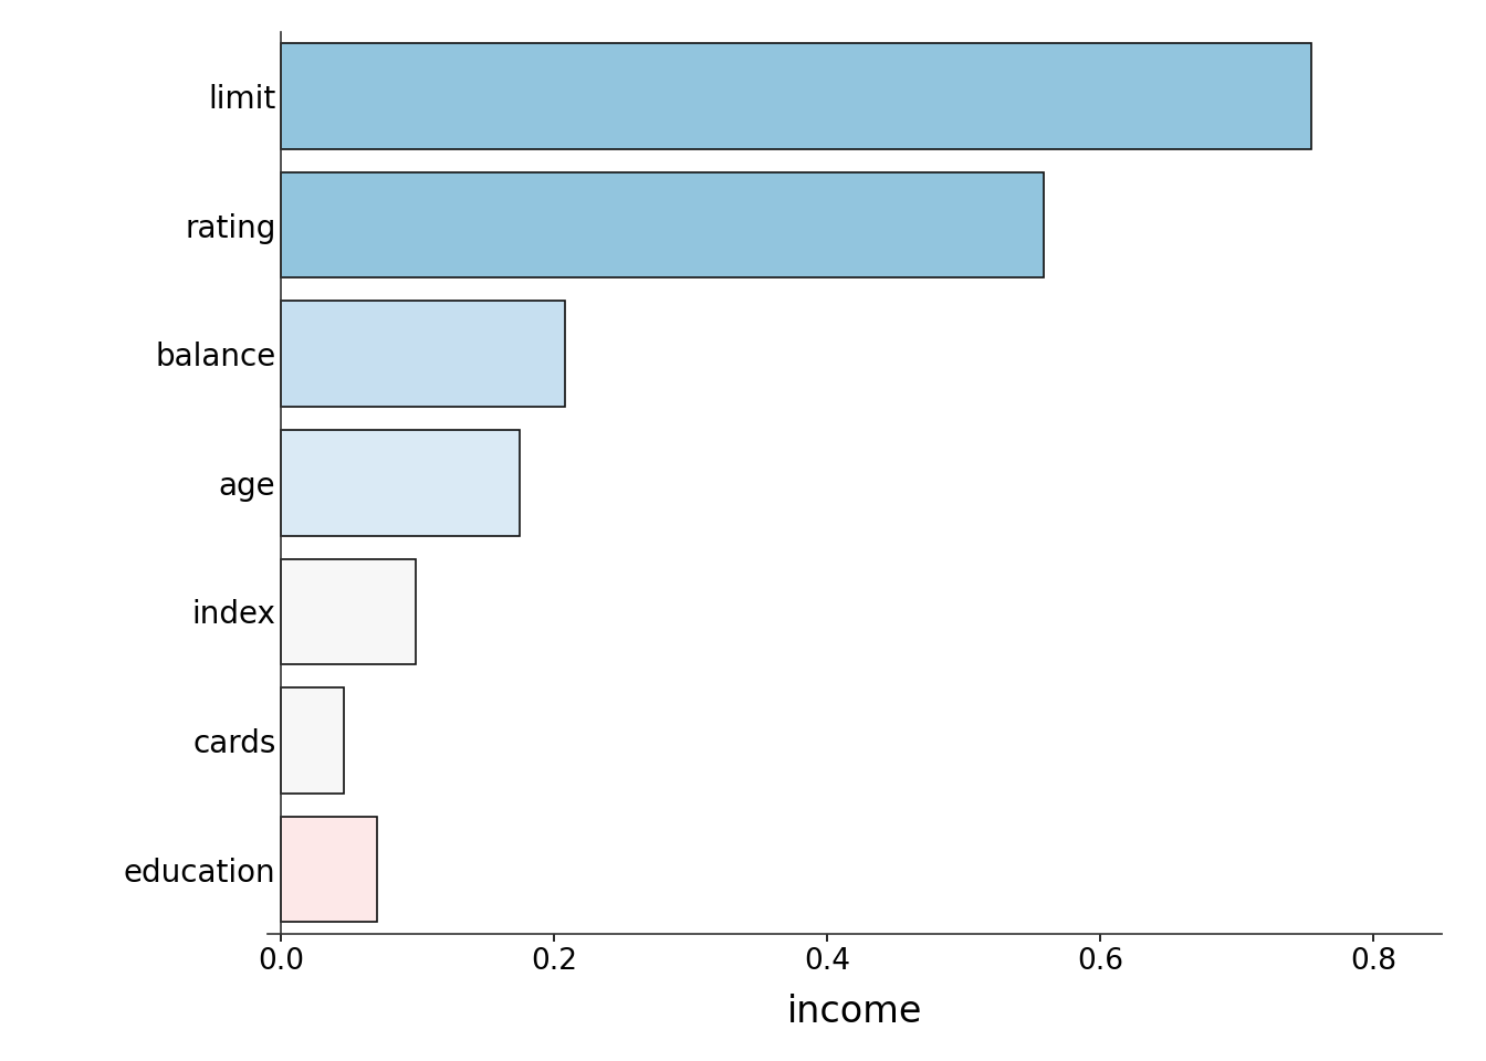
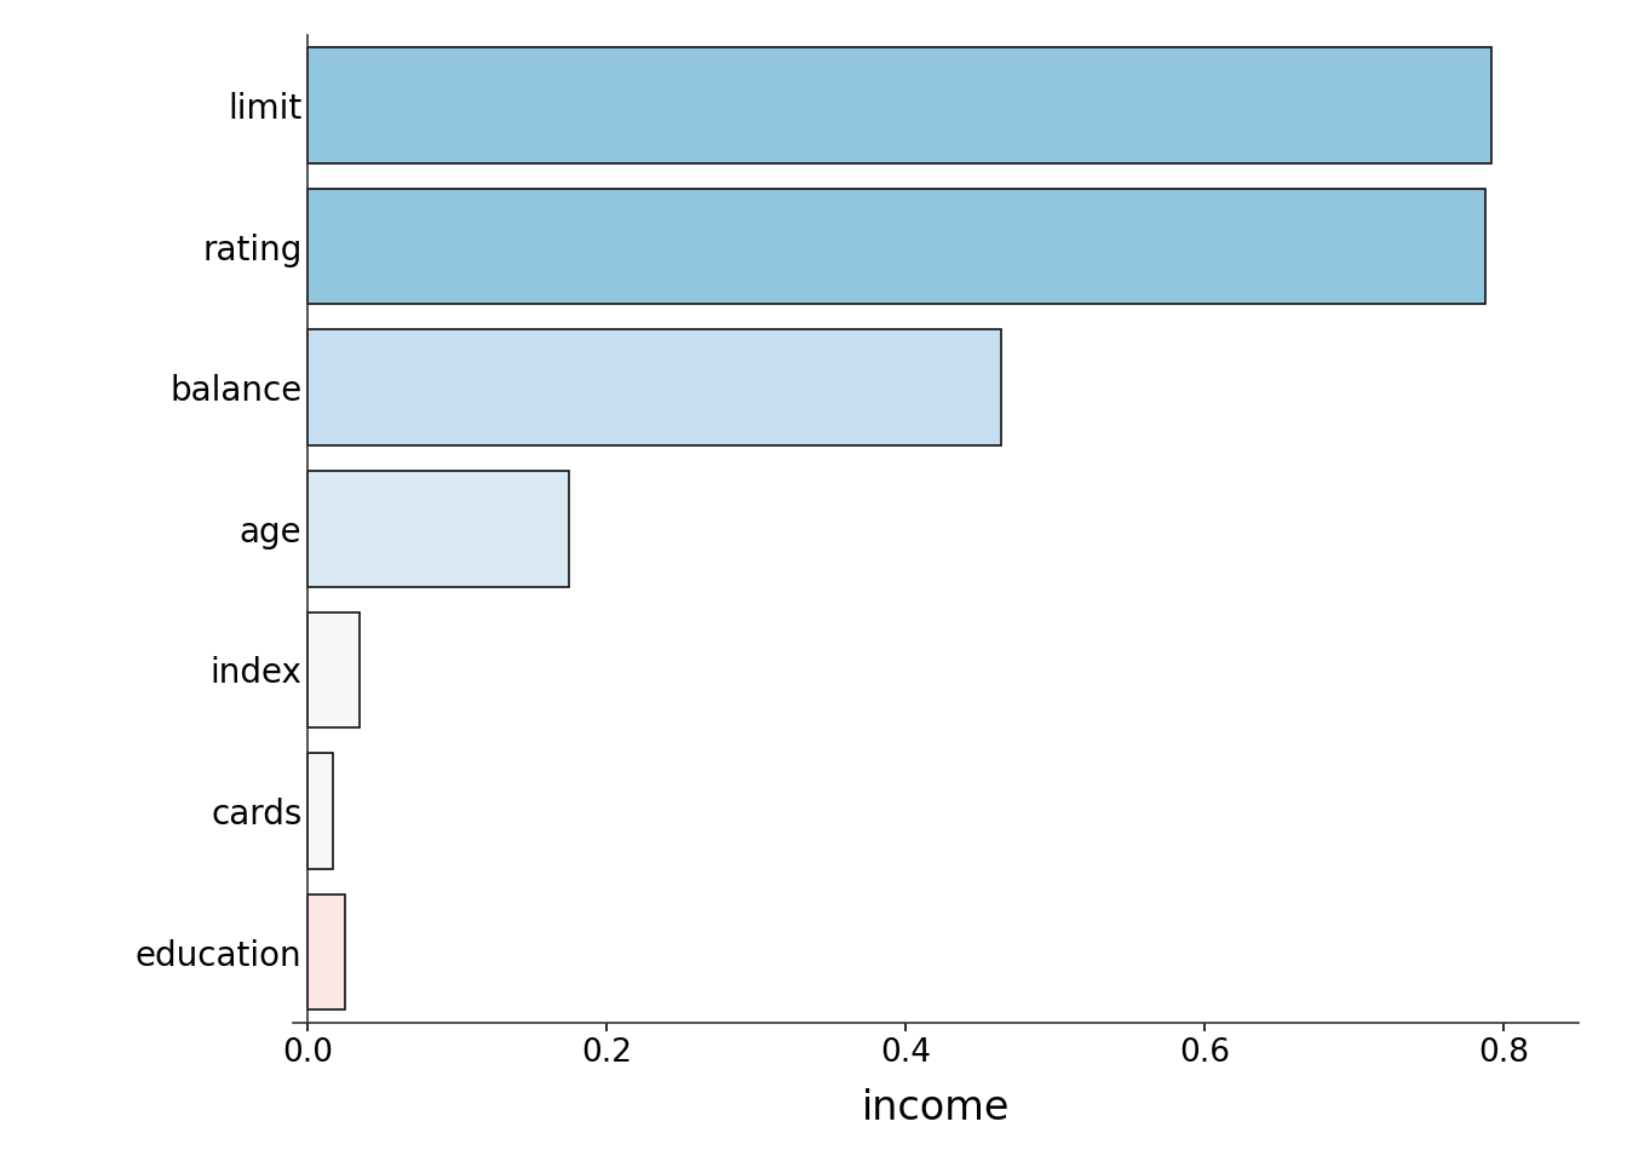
limit: 0.755 -> 0.792
rating: 0.559 -> 0.788
balance: 0.208 -> 0.464
index: 0.099 -> 0.035
cards: 0.046 -> 0.017
education: 0.070 -> 0.025
